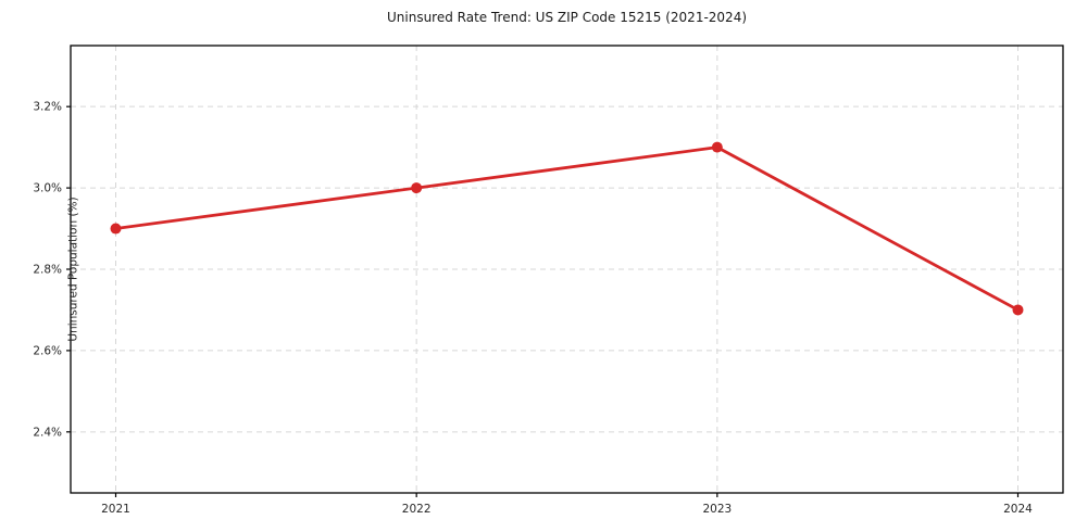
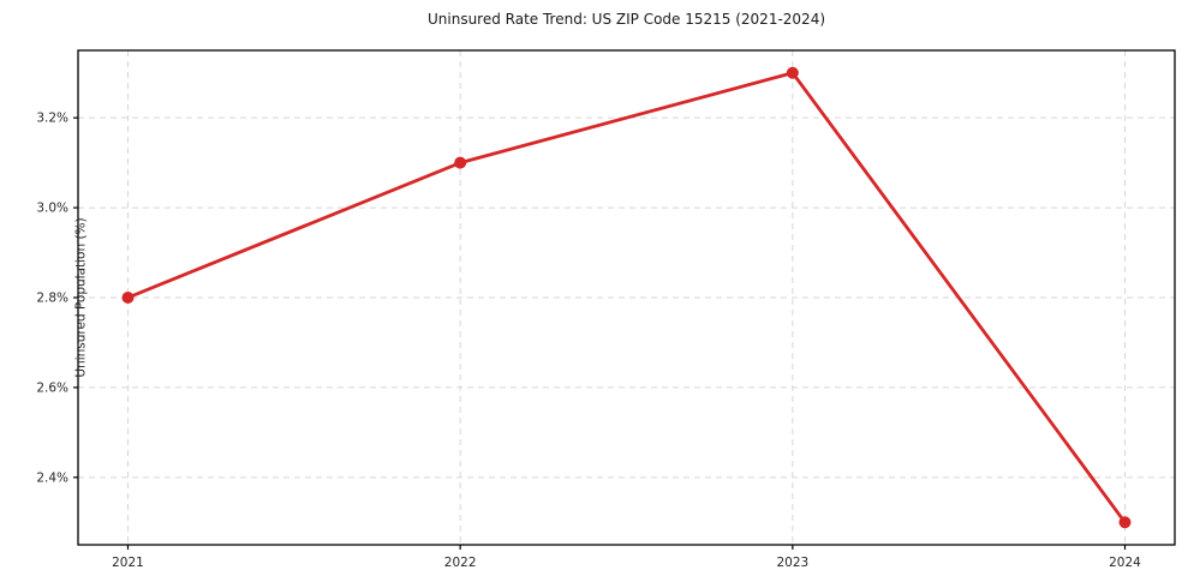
2021: 2.9% -> 2.8%
2022: 3.0% -> 3.1%
2023: 3.1% -> 3.3%
2024: 2.7% -> 2.3%
